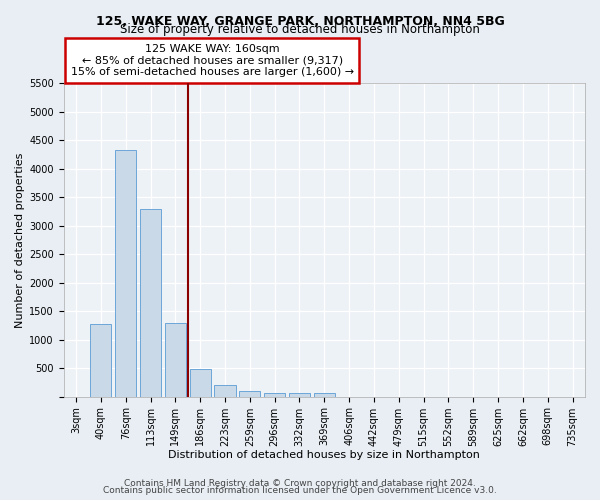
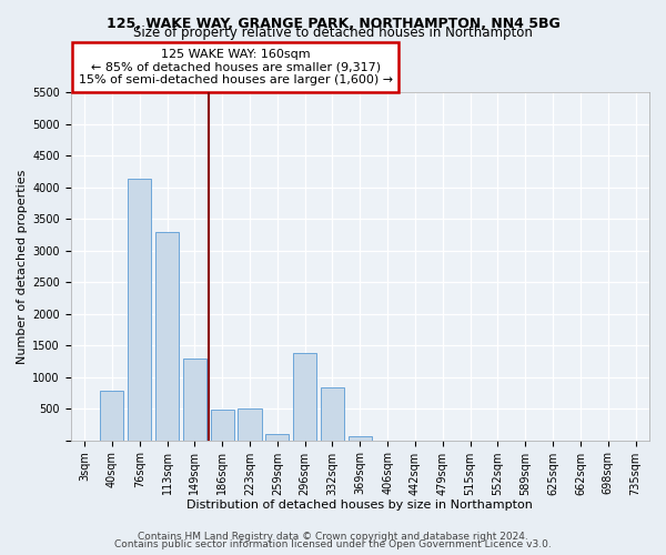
40sqm: 1270 -> 780
76sqm: 4330 -> 4140
223sqm: 210 -> 500
296sqm: 70 -> 1380
332sqm: 60 -> 840
